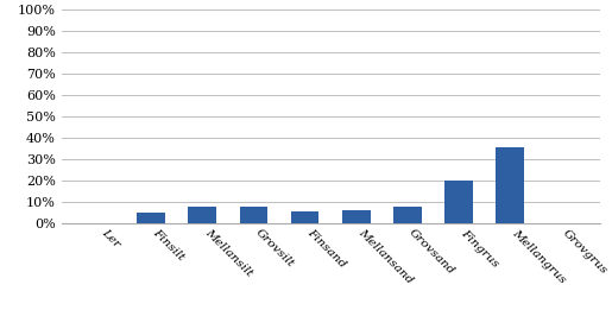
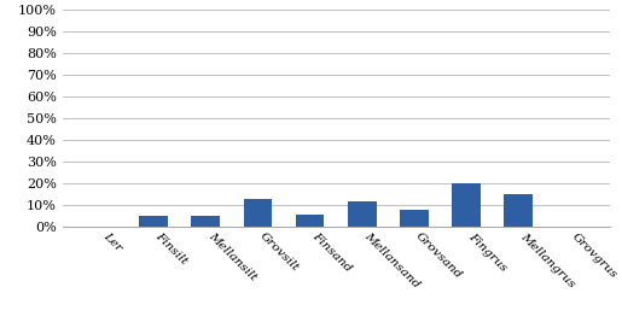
Mellansilt: 8% -> 5%
Grovsilt: 8% -> 13%
Mellansand: 6% -> 12%
Mellangrus: 36% -> 15%
